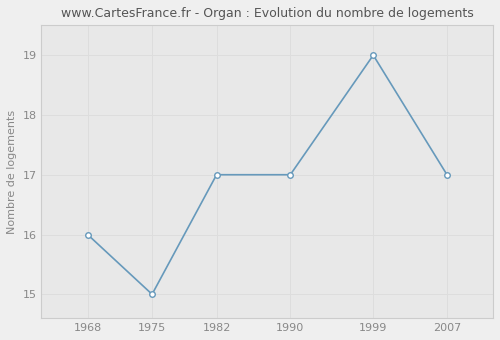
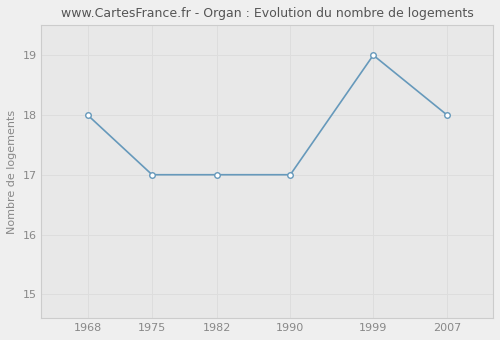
1968: 16 -> 18
1975: 15 -> 17
2007: 17 -> 18
